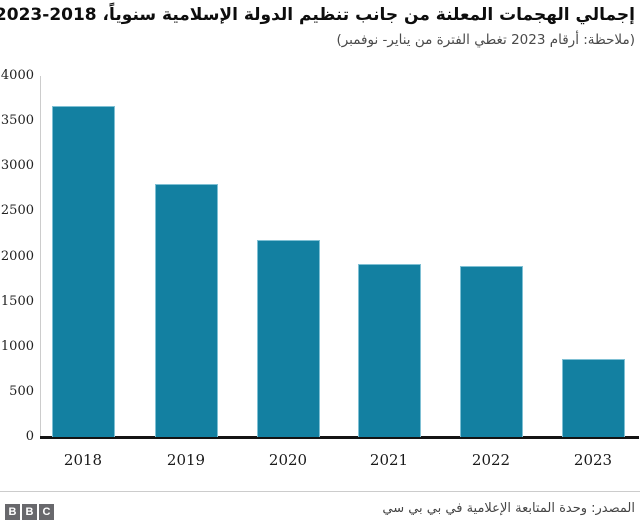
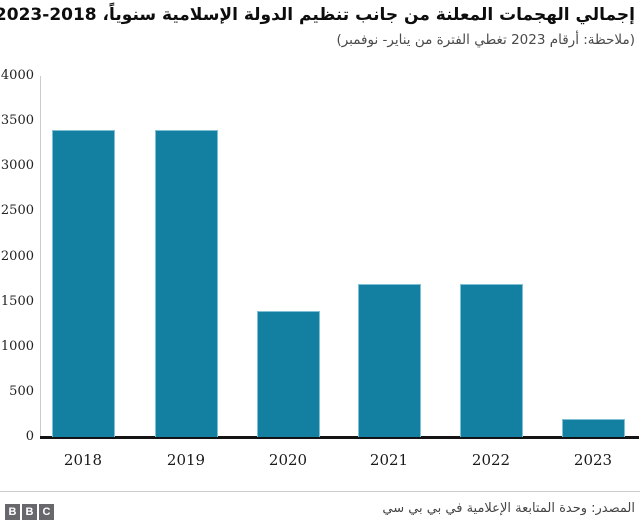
2018: 3700 -> 3400
2019: 2800 -> 3400
2020: 2200 -> 1400
2021: 1900 -> 1700
2022: 1900 -> 1700
2023: 900 -> 200
